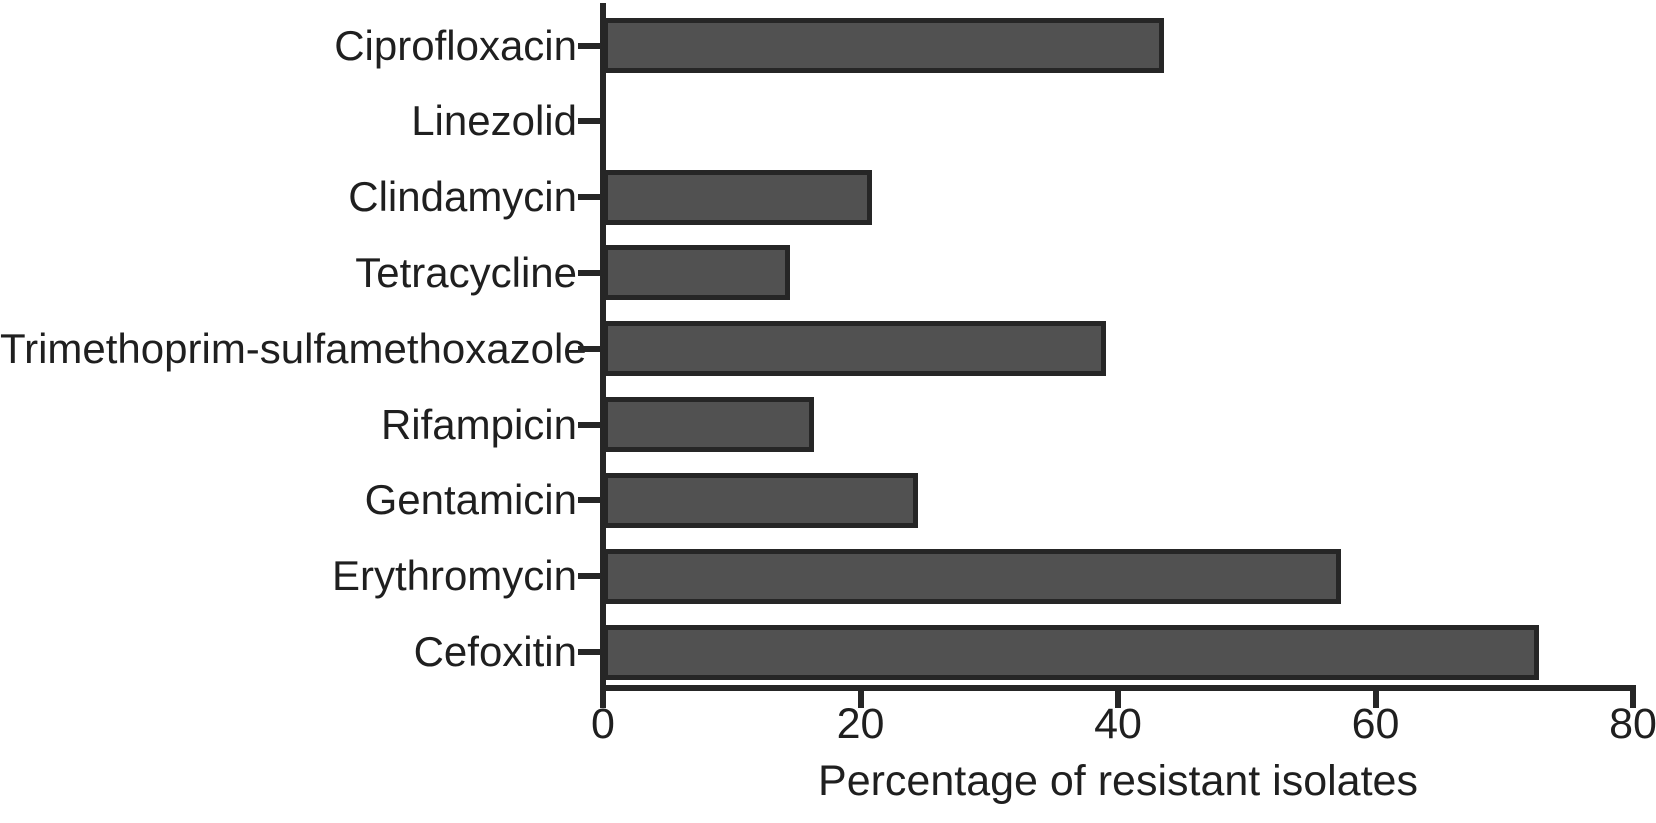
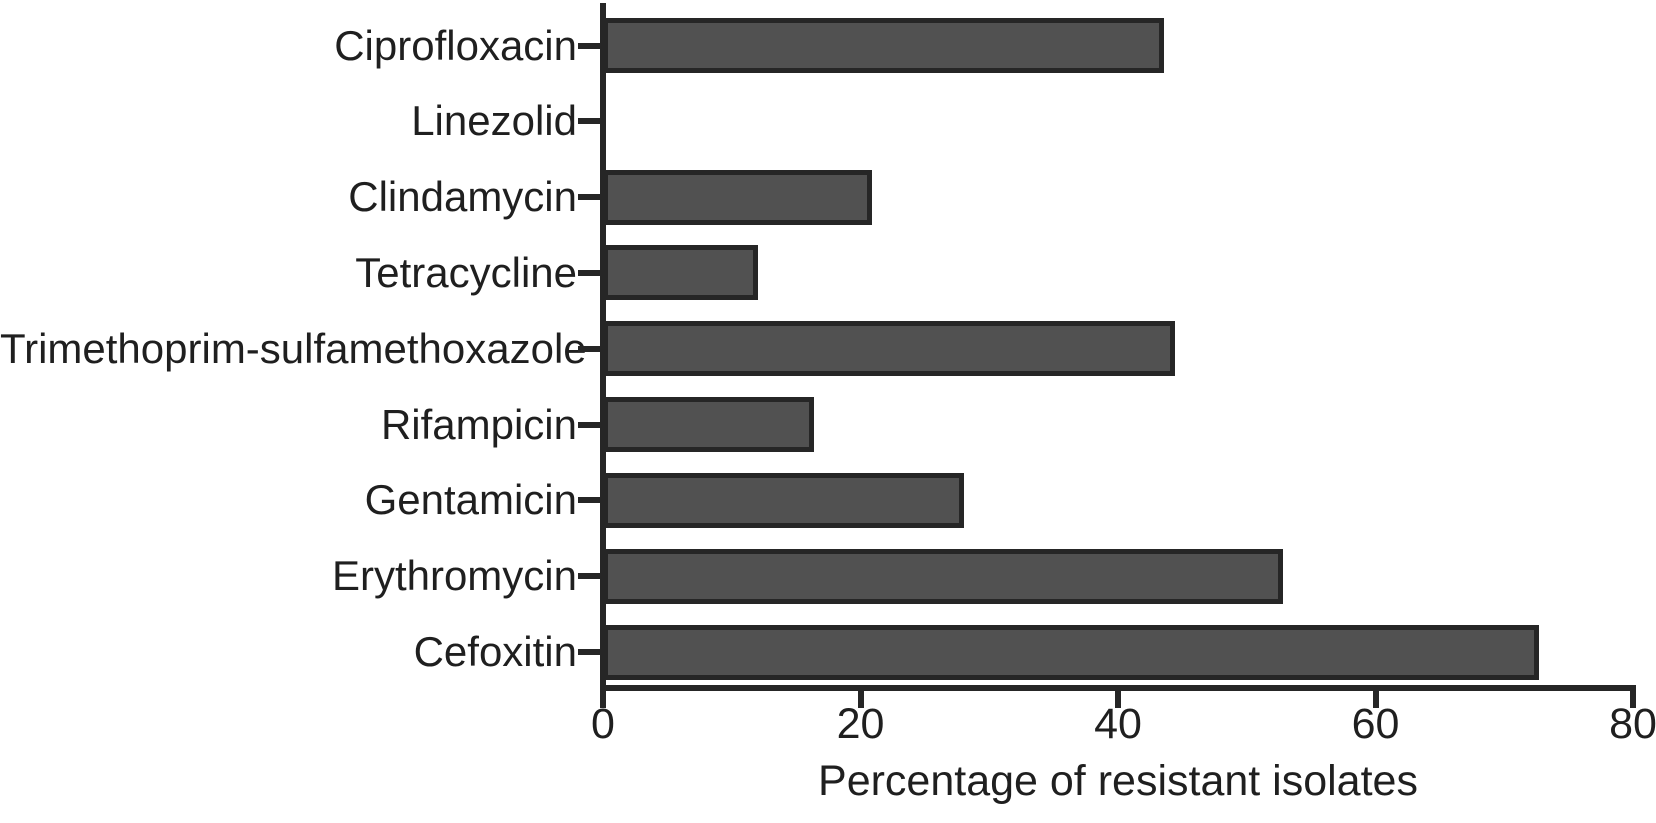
Tetracycline: 14.5 -> 12.0
Trimethoprim-sulfamethoxazole: 39.1 -> 44.4
Gentamicin: 24.5 -> 28.0
Erythromycin: 57.3 -> 52.8
